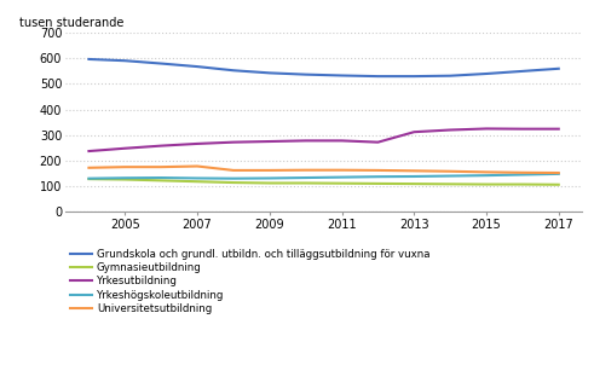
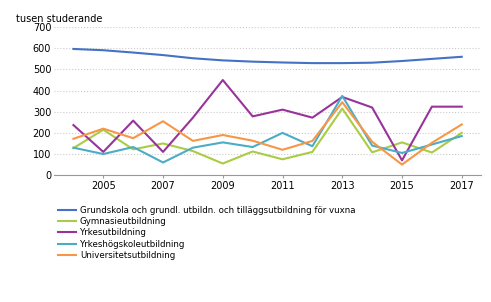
Gymnasieutbildning/2005: 126 -> 215
Yrkesutbildning/2005: 248 -> 110
Yrkeshögskoleutbildning/2005: 132 -> 100
Universitetsutbildning/2005: 175 -> 220
Gymnasieutbildning/2007: 118 -> 150
Yrkesutbildning/2007: 266 -> 110
Yrkeshögskoleutbildning/2007: 131 -> 60
Universitetsutbildning/2007: 178 -> 255
Gymnasieutbildning/2009: 112 -> 55
Yrkesutbildning/2009: 275 -> 450
Yrkeshögskoleutbildning/2009: 131 -> 155
Universitetsutbildning/2009: 162 -> 190
Gymnasieutbildning/2011: 111 -> 75
Yrkesutbildning/2011: 278 -> 310
Yrkeshögskoleutbildning/2011: 135 -> 200
Universitetsutbildning/2011: 163 -> 120
Gymnasieutbildning/2013: 109 -> 315
Yrkesutbildning/2013: 312 -> 370
Yrkeshögskoleutbildning/2013: 138 -> 375
Universitetsutbildning/2013: 160 -> 345
Gymnasieutbildning/2015: 107 -> 155
Yrkesutbildning/2015: 325 -> 70
Yrkeshögskoleutbildning/2015: 142 -> 105
Universitetsutbildning/2015: 155 -> 50
Gymnasieutbildning/2017: 106 -> 200
Yrkeshögskoleutbildning/2017: 148 -> 185
Universitetsutbildning/2017: 152 -> 240
